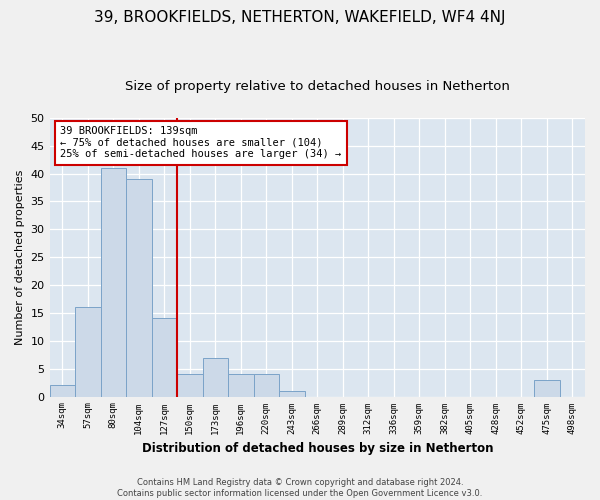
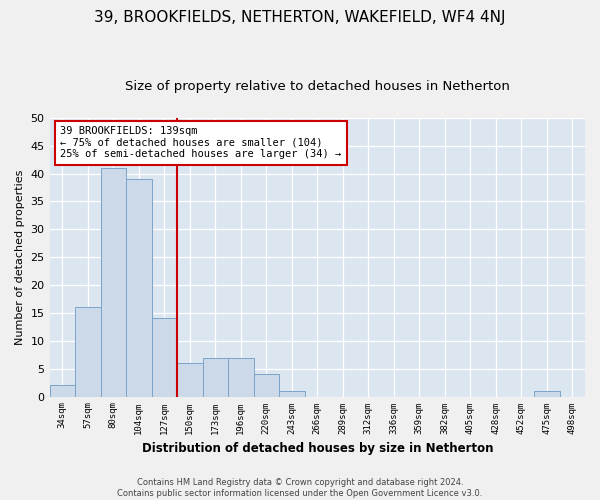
150sqm: 4 -> 6
196sqm: 4 -> 7
475sqm: 3 -> 1
